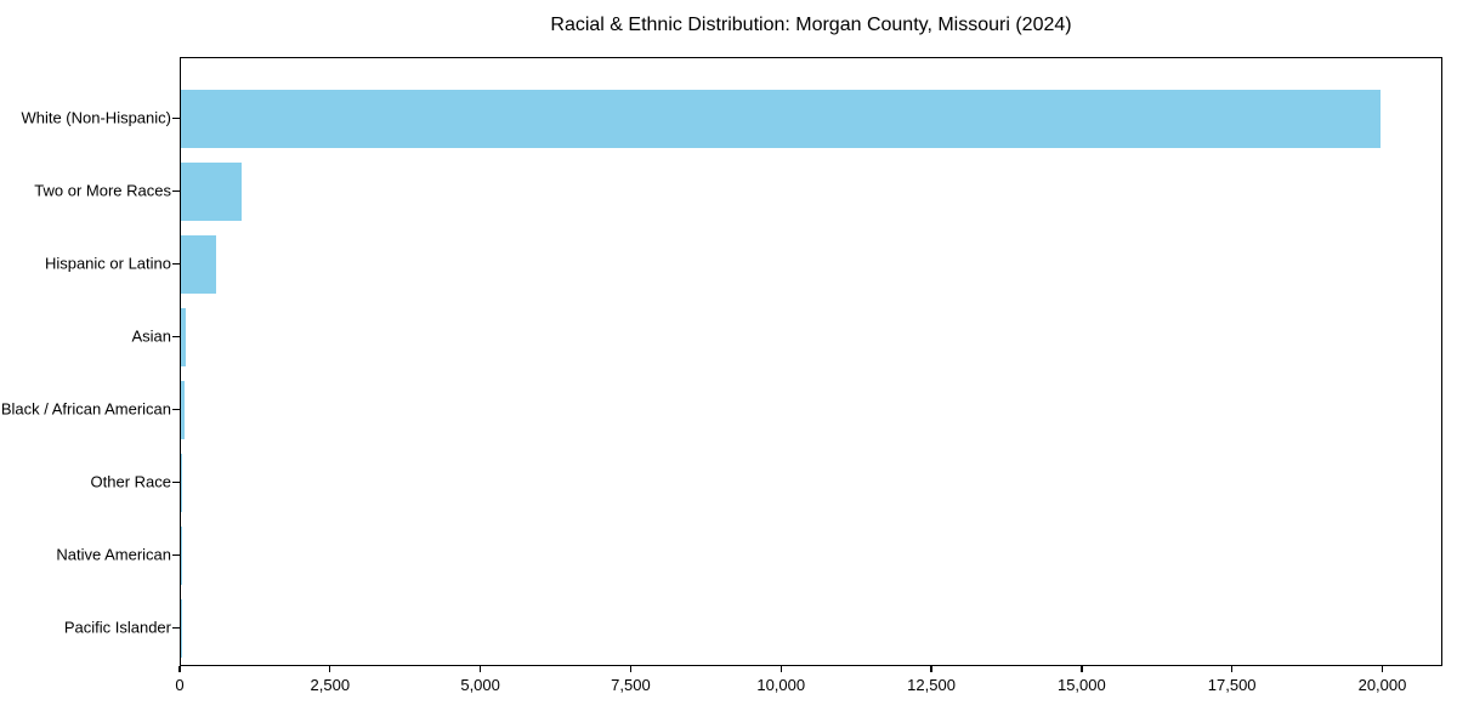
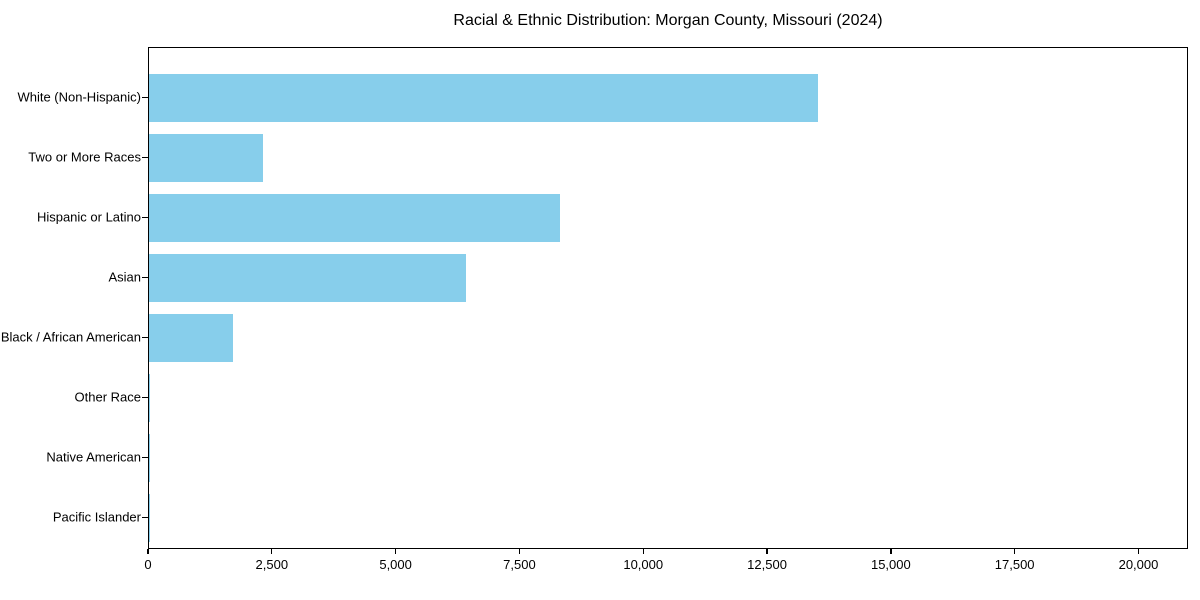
White (Non-Hispanic): 20000 -> 13500
Two or More Races: 1000 -> 2300
Hispanic or Latino: 600 -> 8300
Asian: 100 -> 6400
Black / African American: 100 -> 1700
